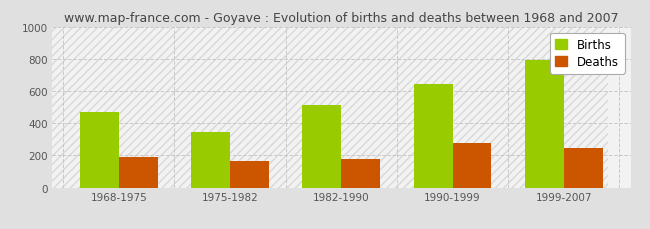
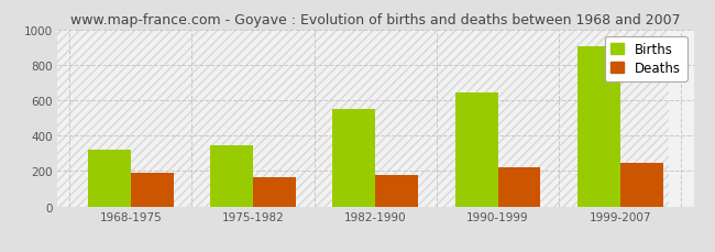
Births/1968-1975: 470 -> 320
Births/1982-1990: 510 -> 550
Deaths/1990-1999: 280 -> 220
Births/1999-2007: 790 -> 900
